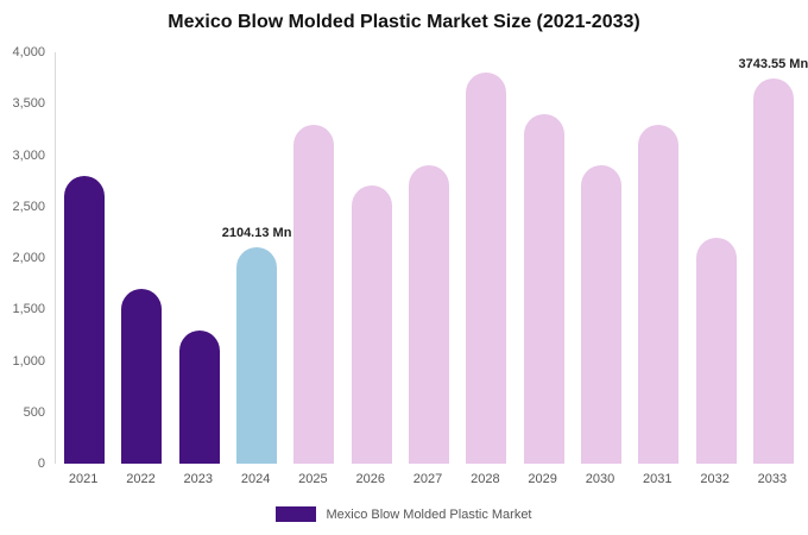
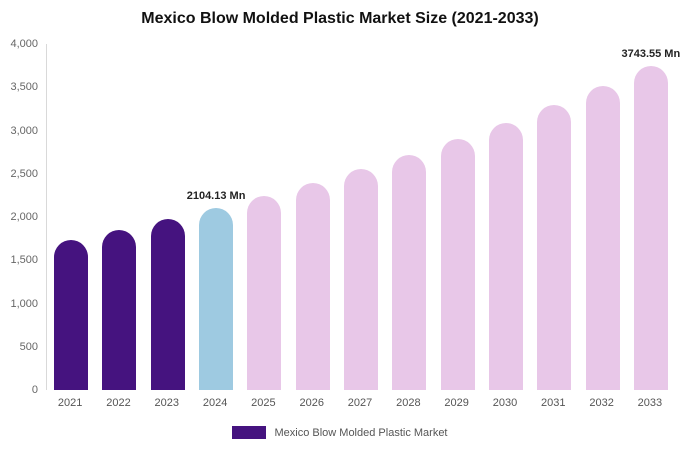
2021: 2800 -> 1700
2022: 1700 -> 1900
2023: 1300 -> 2000
2025: 3300 -> 2200
2026: 2700 -> 2400
2027: 2900 -> 2600
2028: 3800 -> 2700
2029: 3400 -> 2900
2030: 2900 -> 3100
2032: 2200 -> 3500
